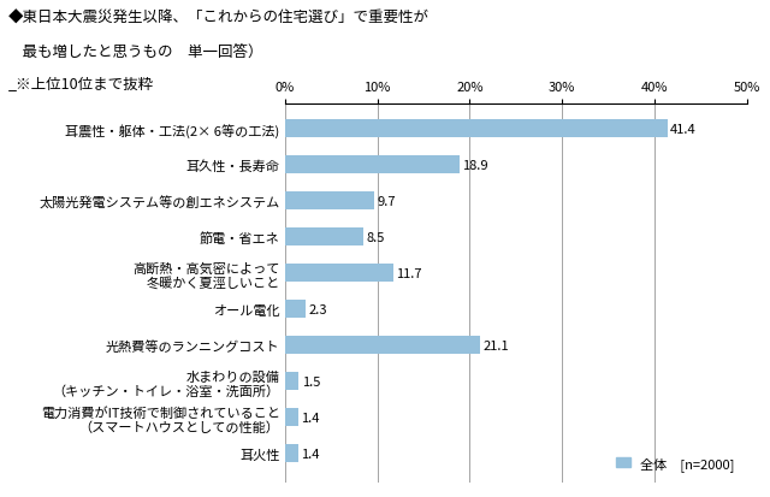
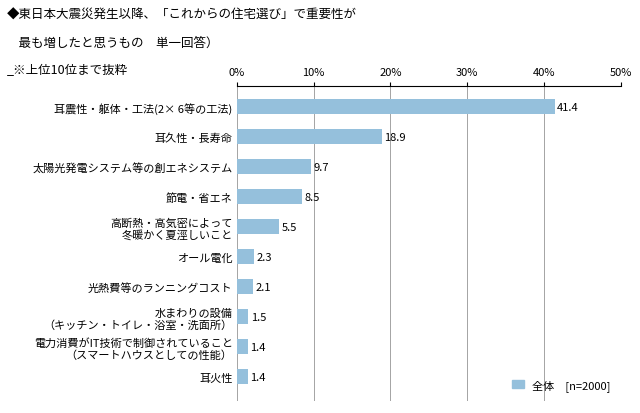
高断熱・高気密によって 冬暖かく夏涇しいこと: 11.7 -> 5.5
光熱費等のランニングコスト: 21.1 -> 2.1
